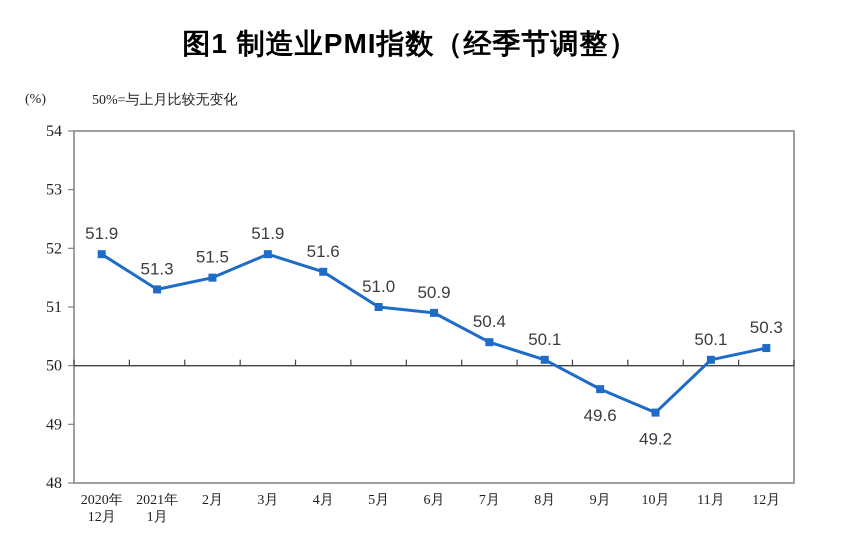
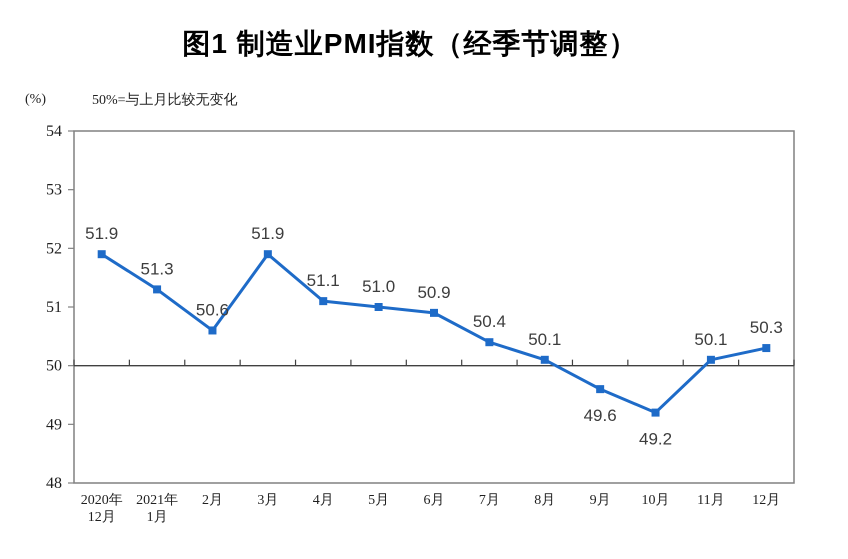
2月: 51.5 -> 50.6
4月: 51.6 -> 51.1
